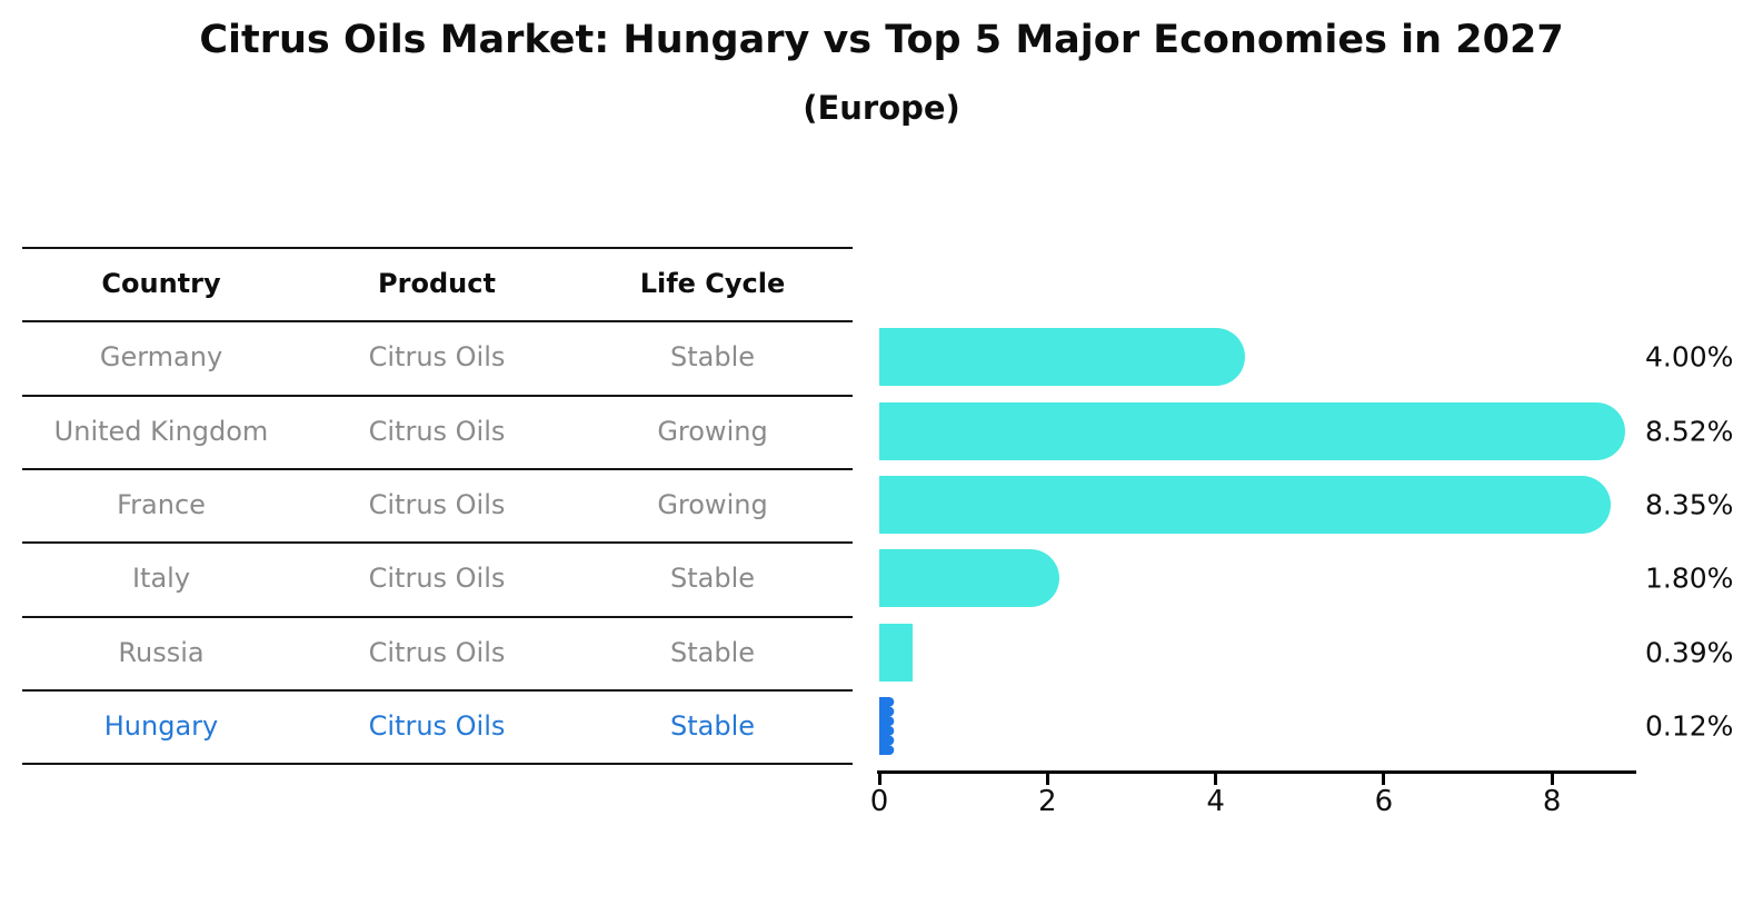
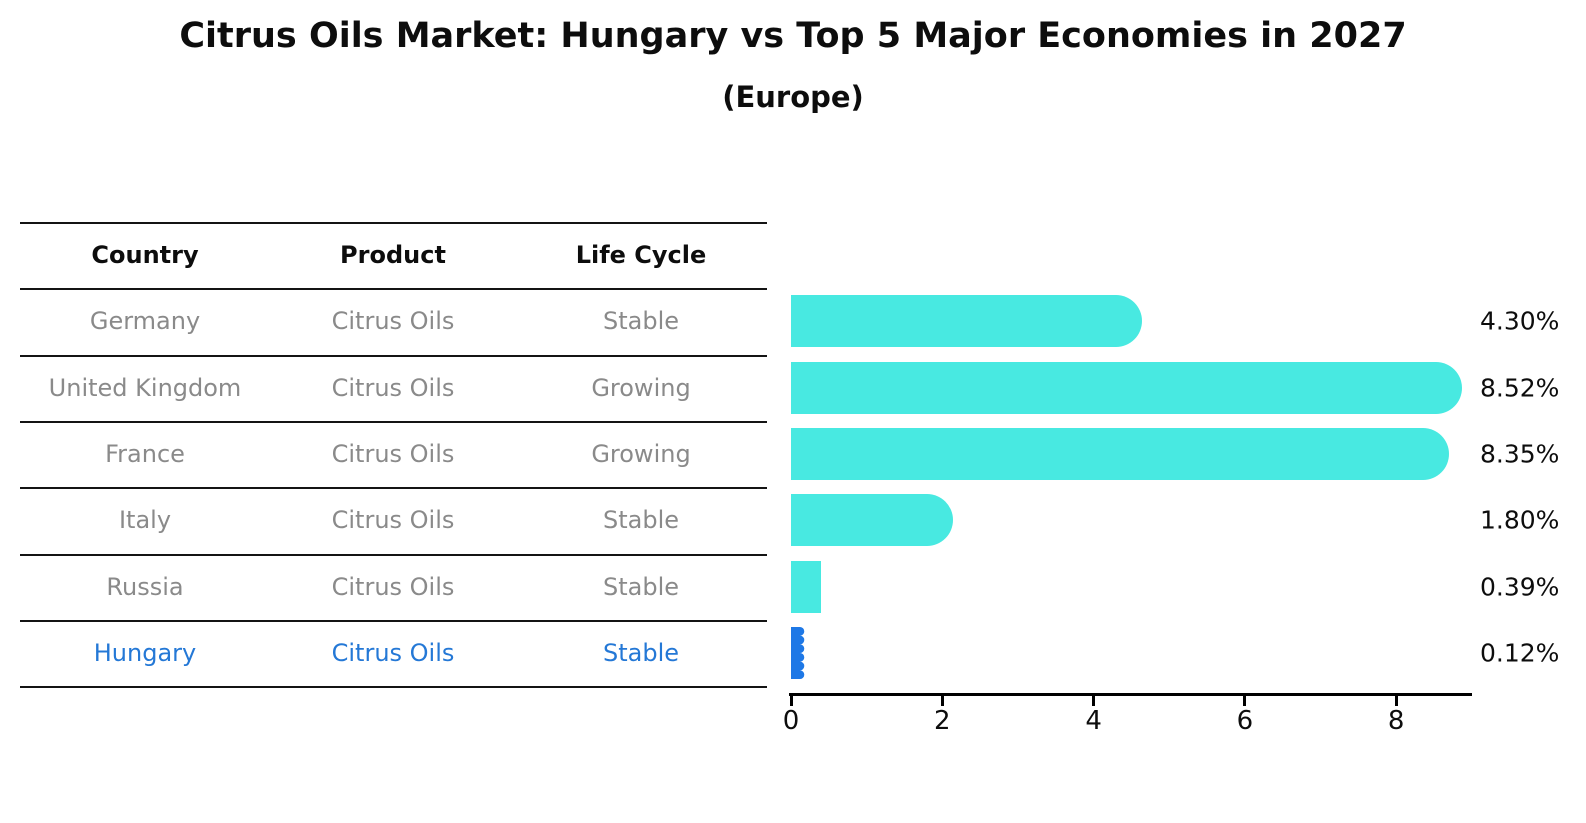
Germany: 4.00% -> 4.30%
